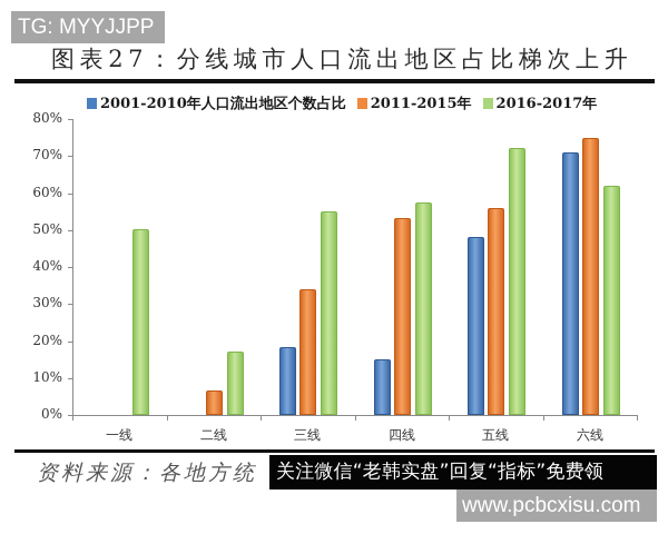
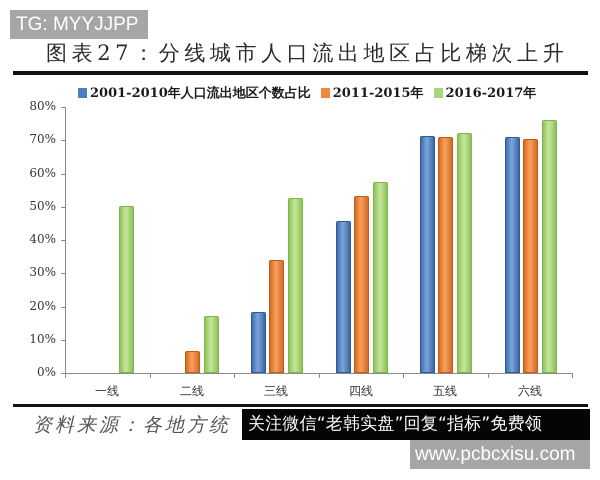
2016-2017年/三线: 55% -> 52%
2001-2010年人口流出地区个数占比/四线: 15% -> 46%
2001-2010年人口流出地区个数占比/五线: 48% -> 71%
2011-2015年/五线: 56% -> 71%
2011-2015年/六线: 75% -> 70%
2016-2017年/六线: 62% -> 76%
